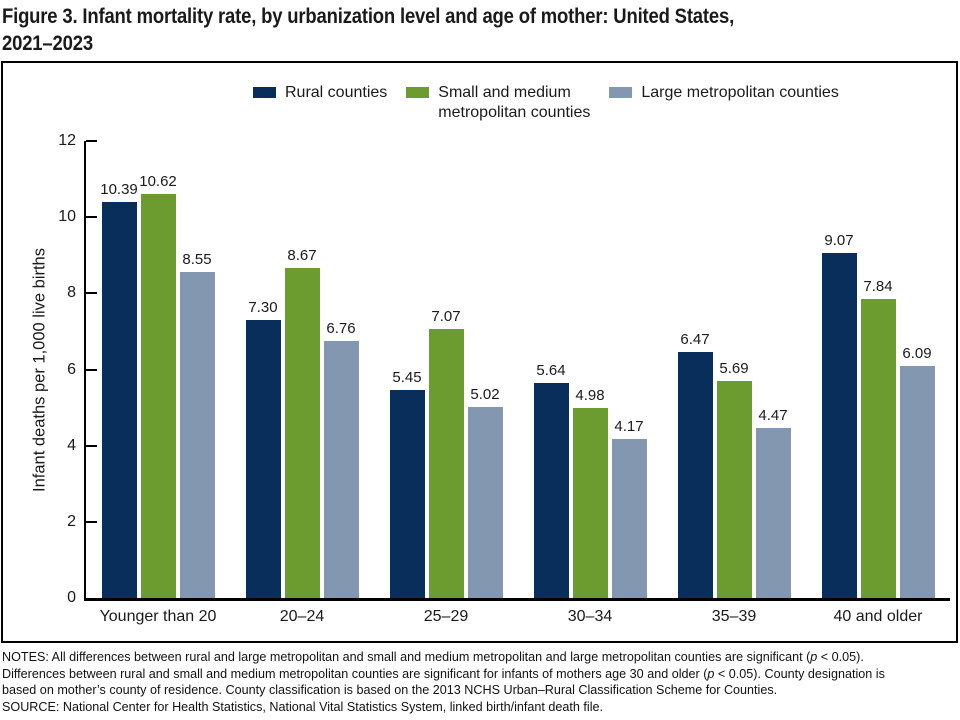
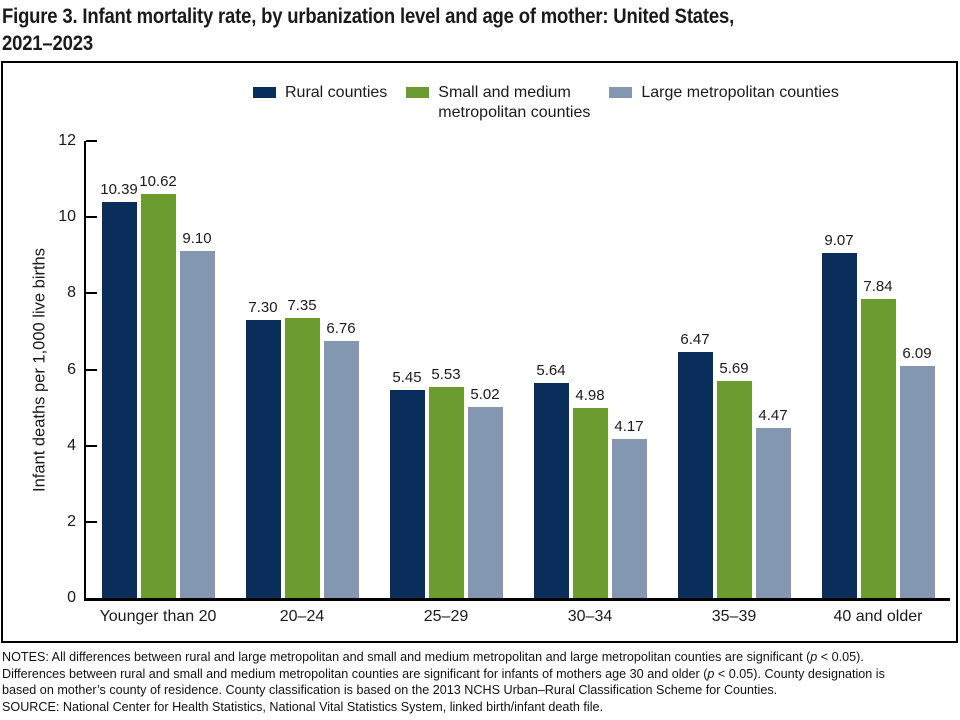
Large metropolitan counties/Younger than 20: 8.55 -> 9.10
Small and medium metropolitan counties/20–24: 8.67 -> 7.35
Small and medium metropolitan counties/25–29: 7.07 -> 5.53
